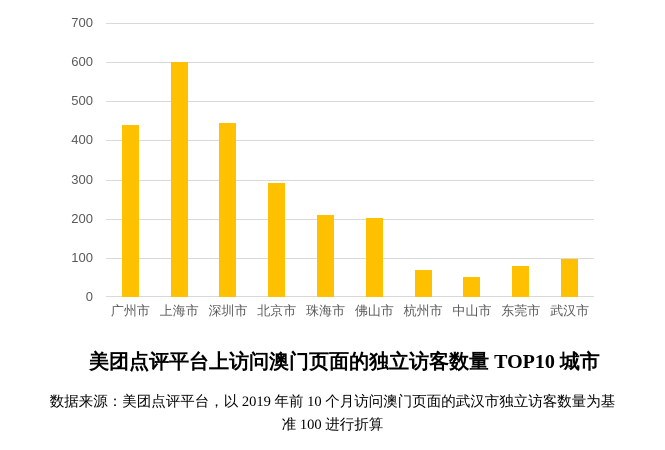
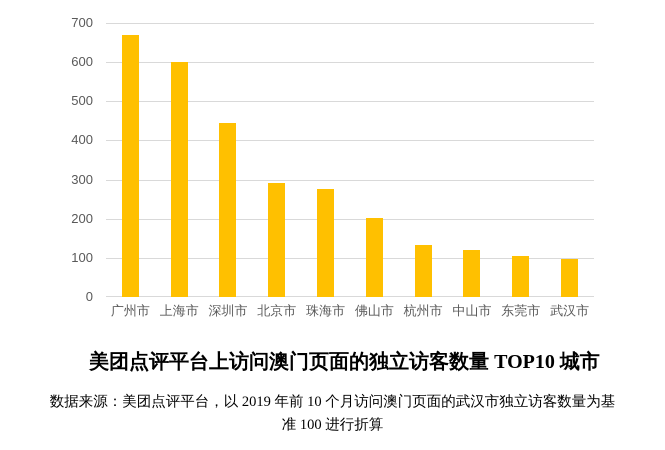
广州市: 440 -> 670
珠海市: 210 -> 280
杭州市: 70 -> 130
中山市: 50 -> 120
东莞市: 80 -> 100
